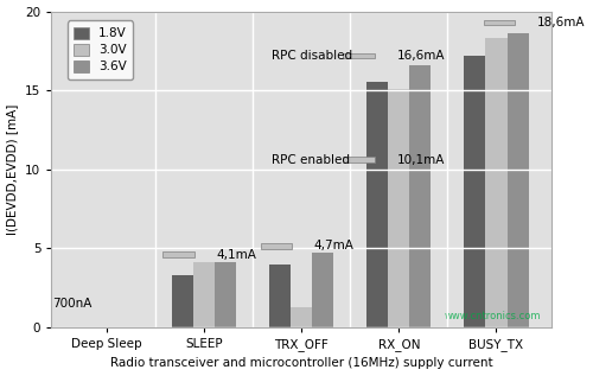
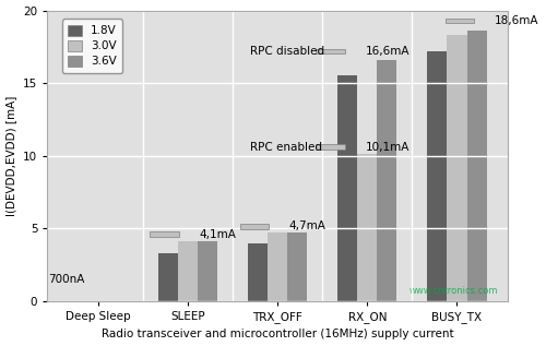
3.0V/TRX_OFF: 1.3 -> 4.7
3.0V/RX_ON: 15.1 -> 10.1
